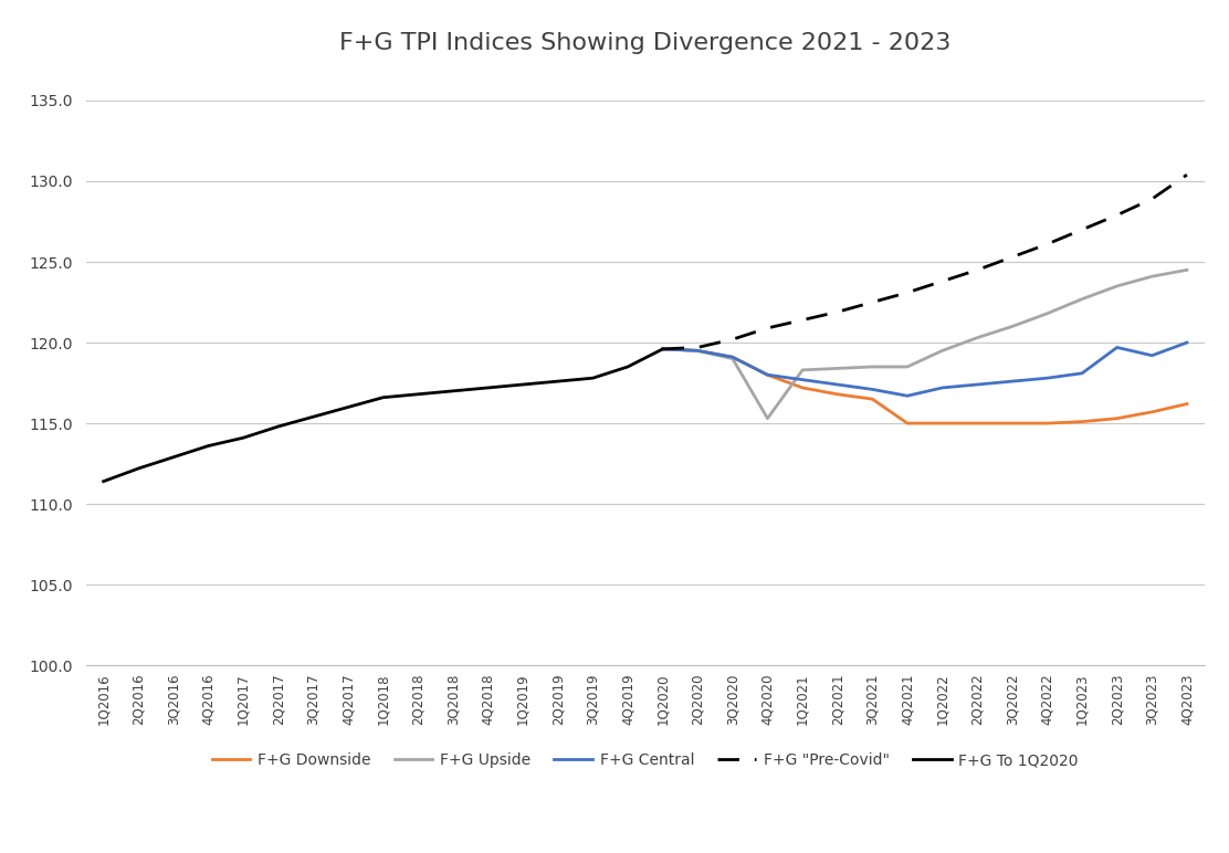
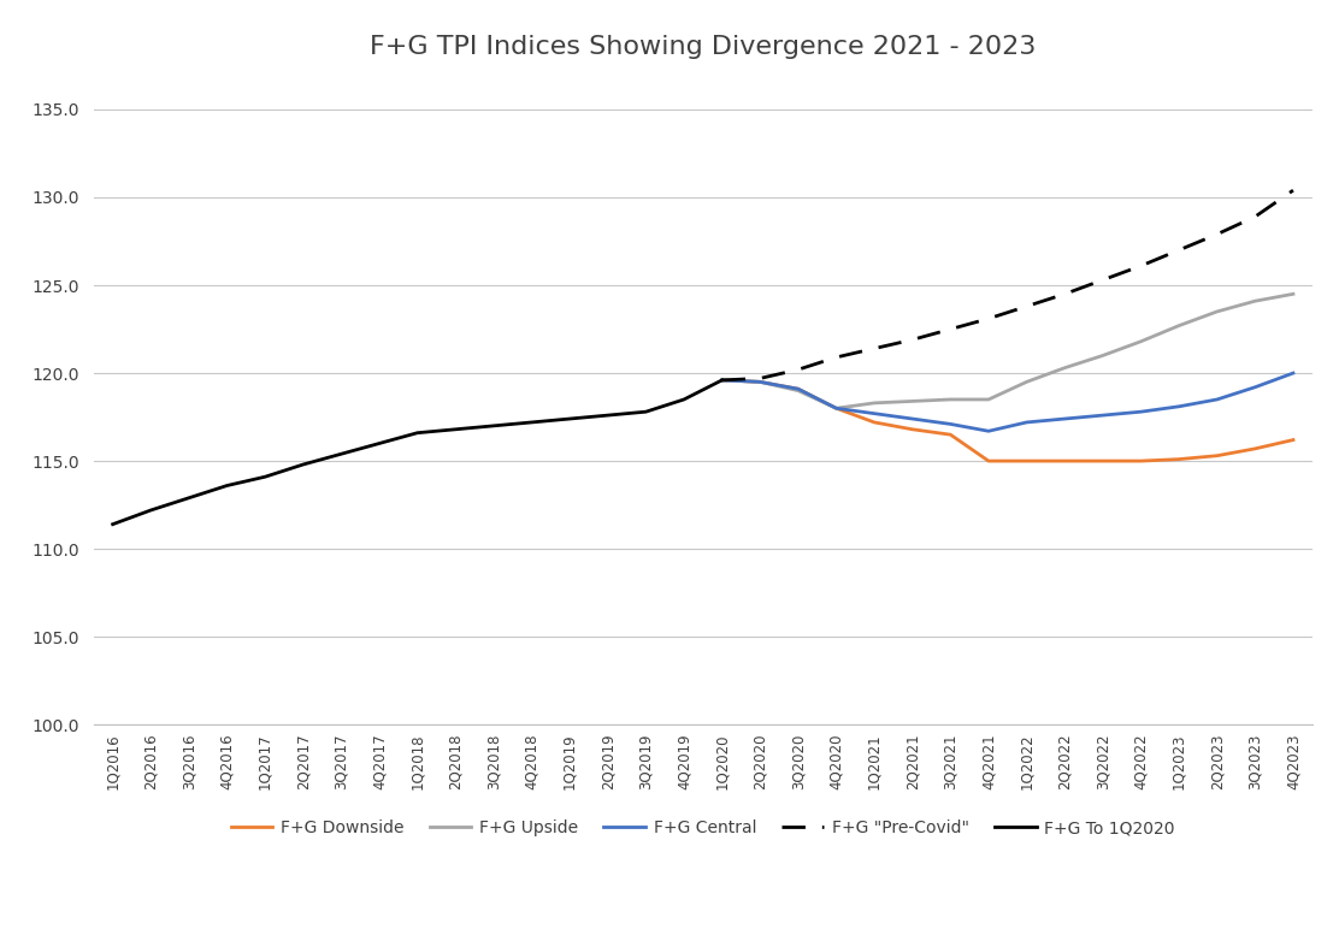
F+G Upside/4Q2020: 115.3 -> 118.0
F+G Central/2Q2023: 119.7 -> 118.5
